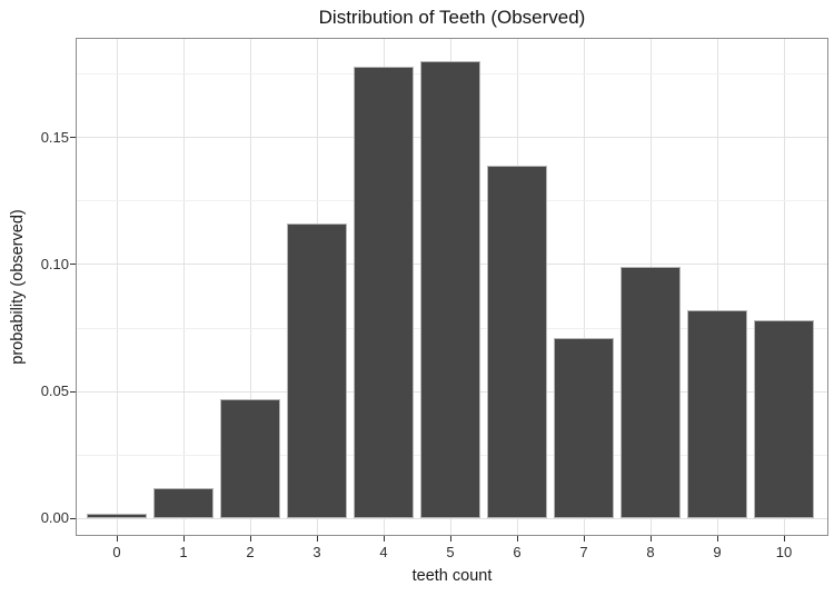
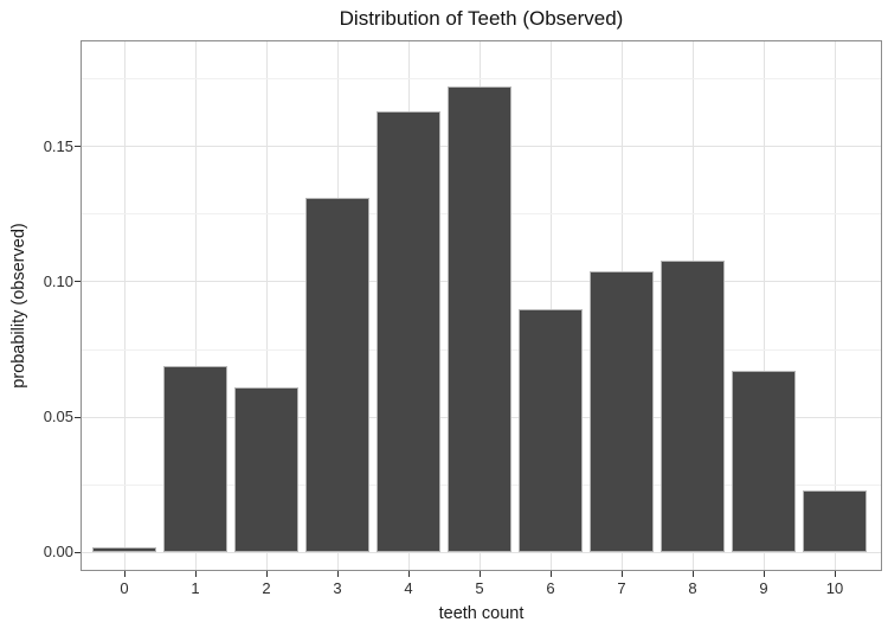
1: 0.012 -> 0.069
2: 0.047 -> 0.061
3: 0.116 -> 0.131
4: 0.178 -> 0.163
5: 0.180 -> 0.172
6: 0.139 -> 0.090
7: 0.071 -> 0.104
8: 0.099 -> 0.108
9: 0.082 -> 0.067
10: 0.078 -> 0.023
